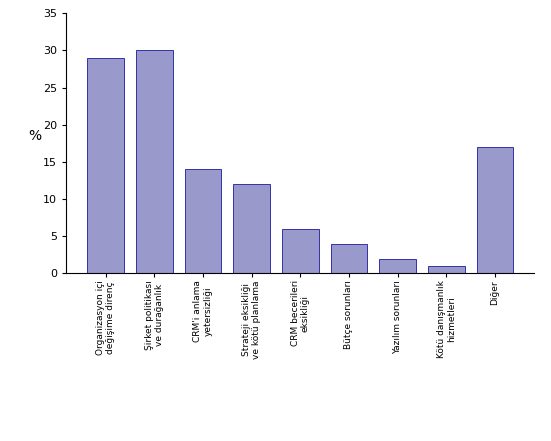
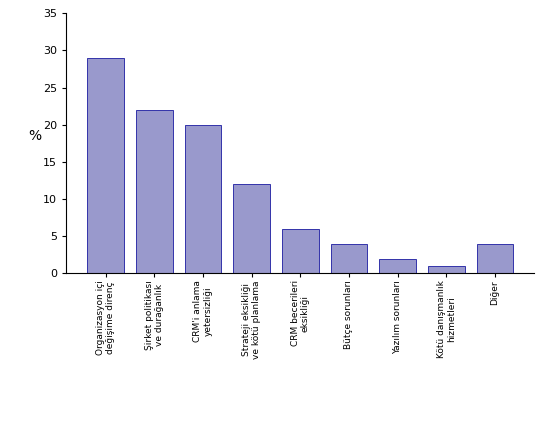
Şirket politikası ve durağanlık: 30 -> 22
CRM'i anlama yetersizliği: 14 -> 20
Diğer: 17 -> 4
